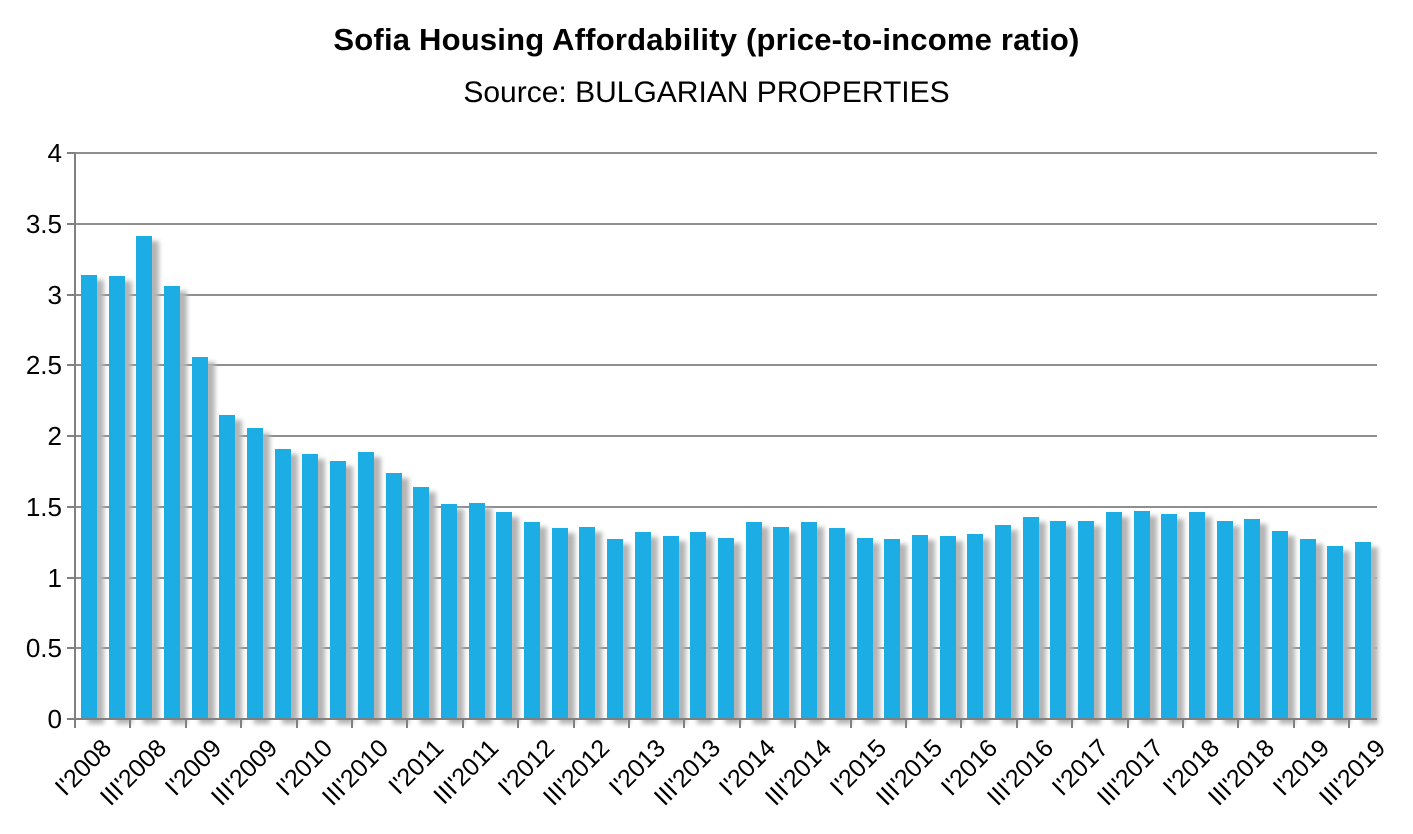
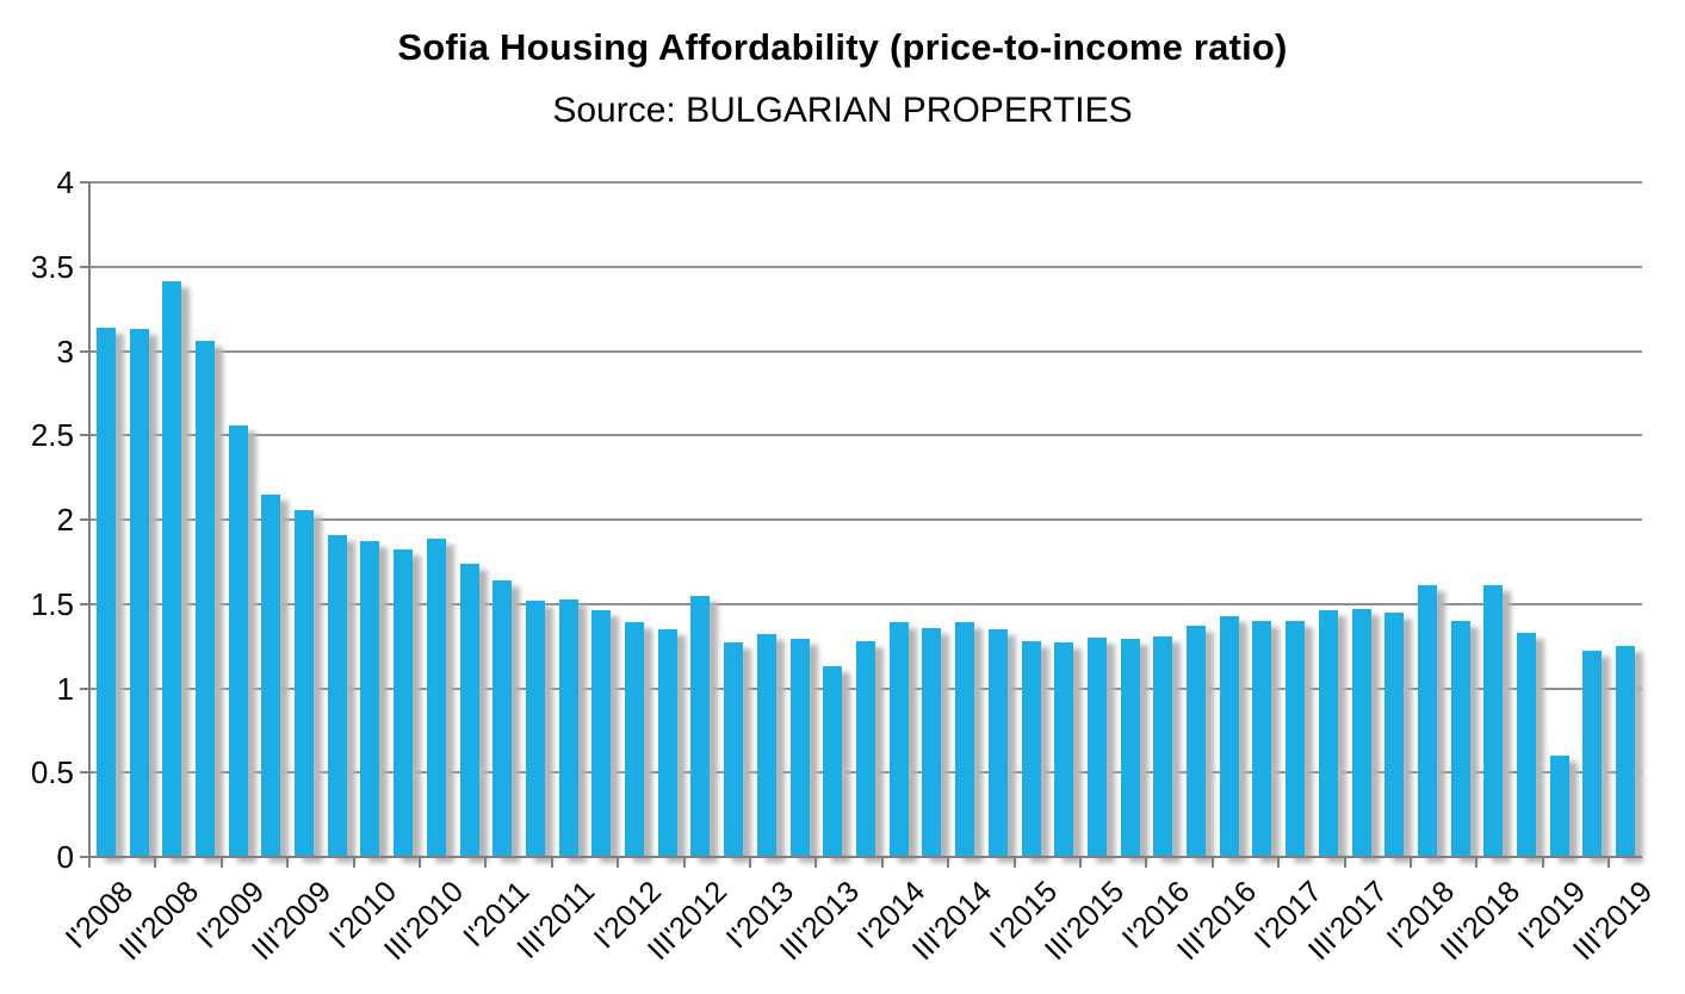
III'2012: 1.36 -> 1.55
III'2013: 1.32 -> 1.13
I'2018: 1.46 -> 1.61
III'2018: 1.41 -> 1.61
I'2019: 1.27 -> 0.60
